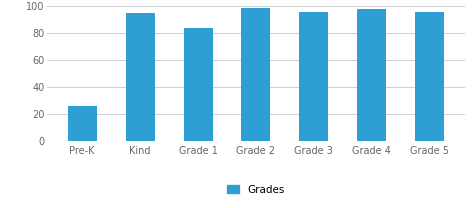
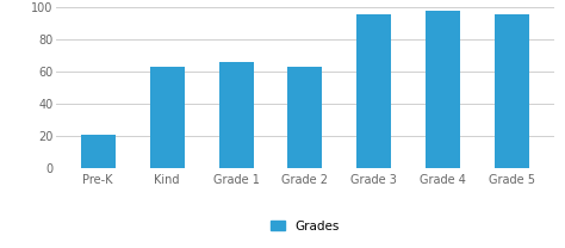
Pre-K: 26 -> 21
Kind: 95 -> 63
Grade 1: 84 -> 66
Grade 2: 99 -> 63
